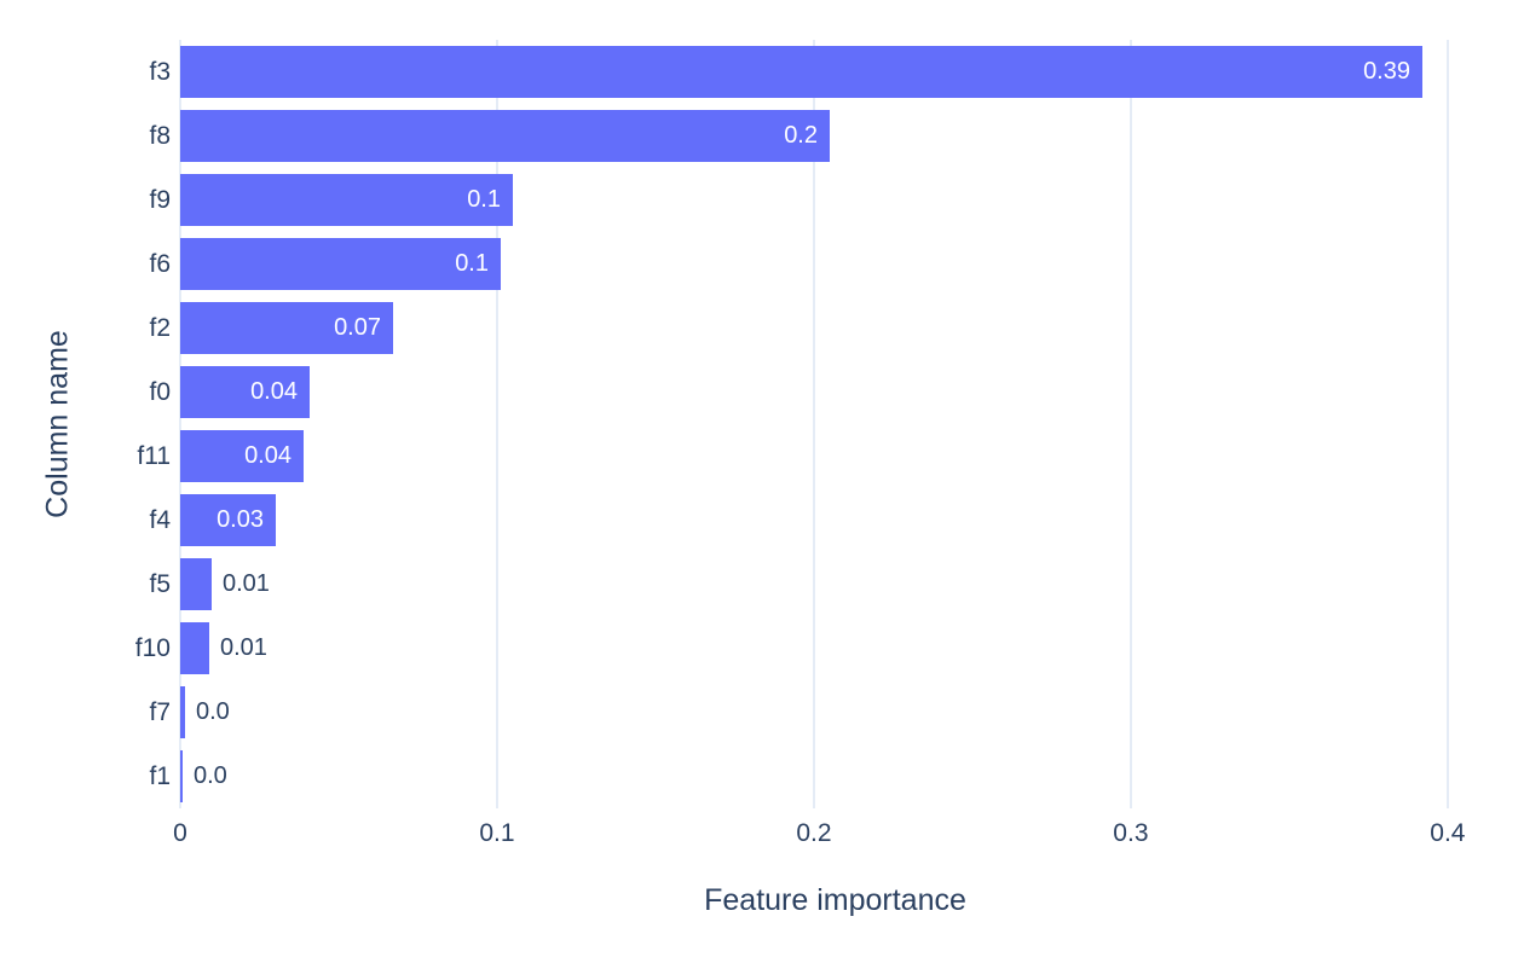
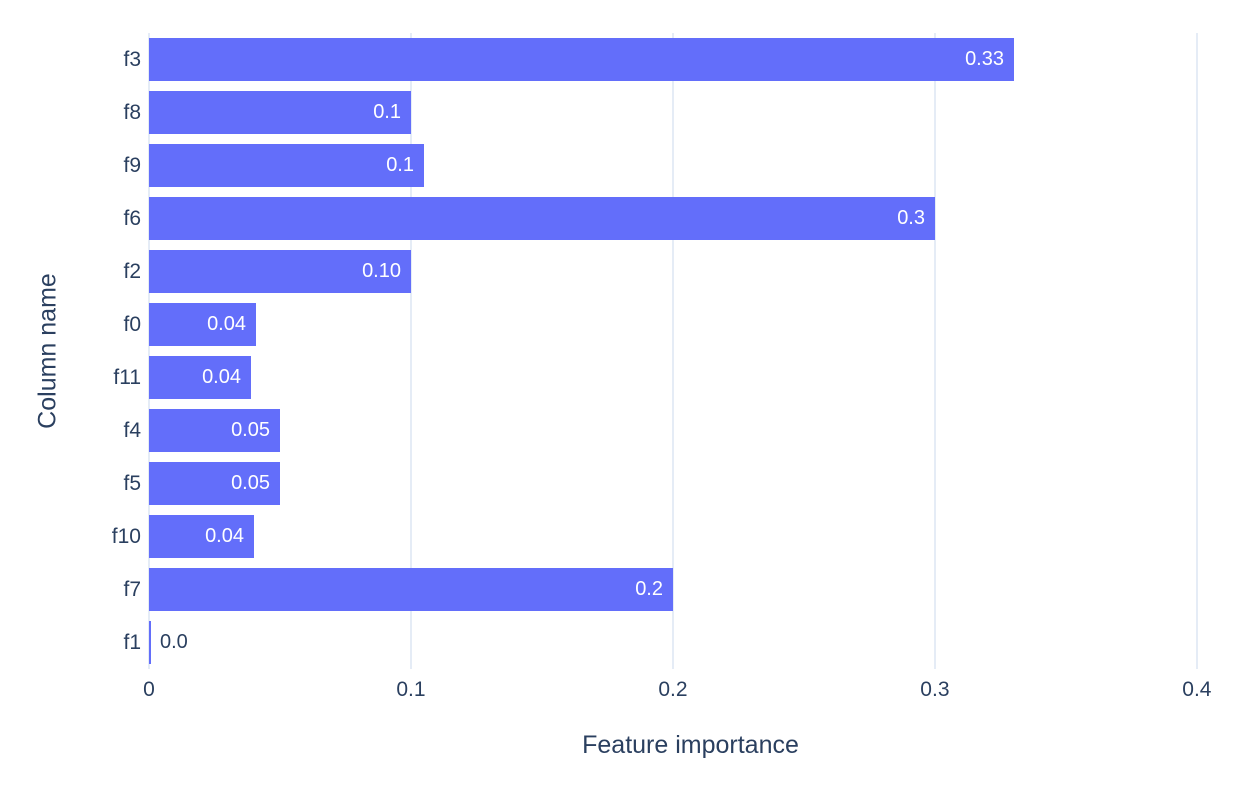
f3: 0.39 -> 0.33
f8: 0.2 -> 0.1
f6: 0.1 -> 0.3
f2: 0.07 -> 0.10
f4: 0.03 -> 0.05
f5: 0.01 -> 0.05
f10: 0.01 -> 0.04
f7: 0.0 -> 0.2
